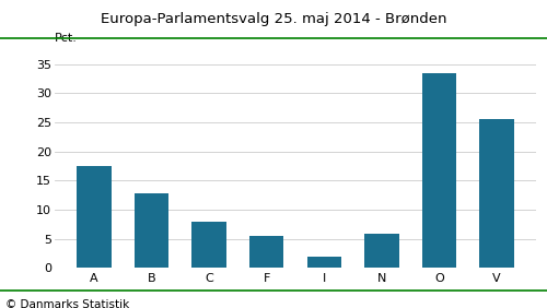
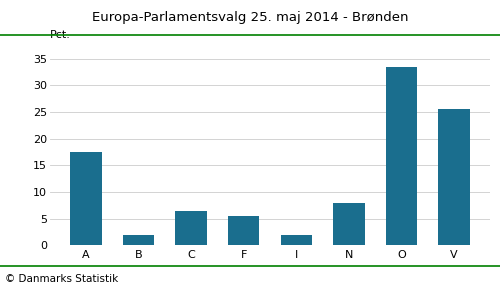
B: 12.8 -> 2.0
C: 8.0 -> 6.5
N: 5.8 -> 8.0
